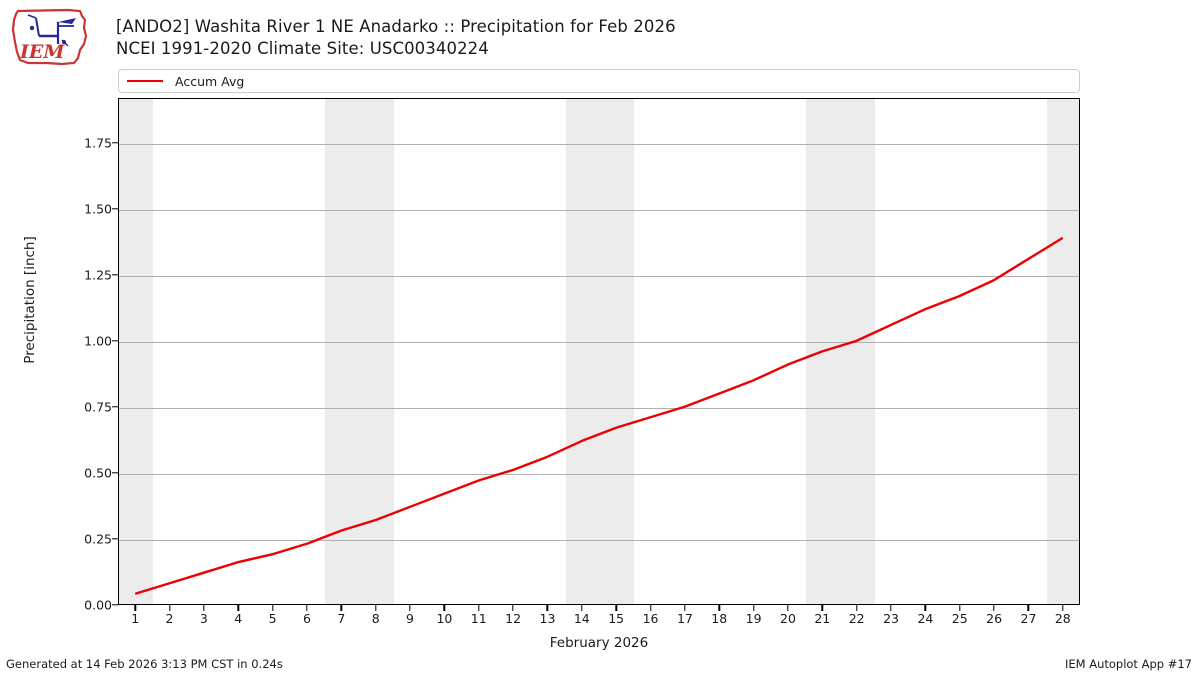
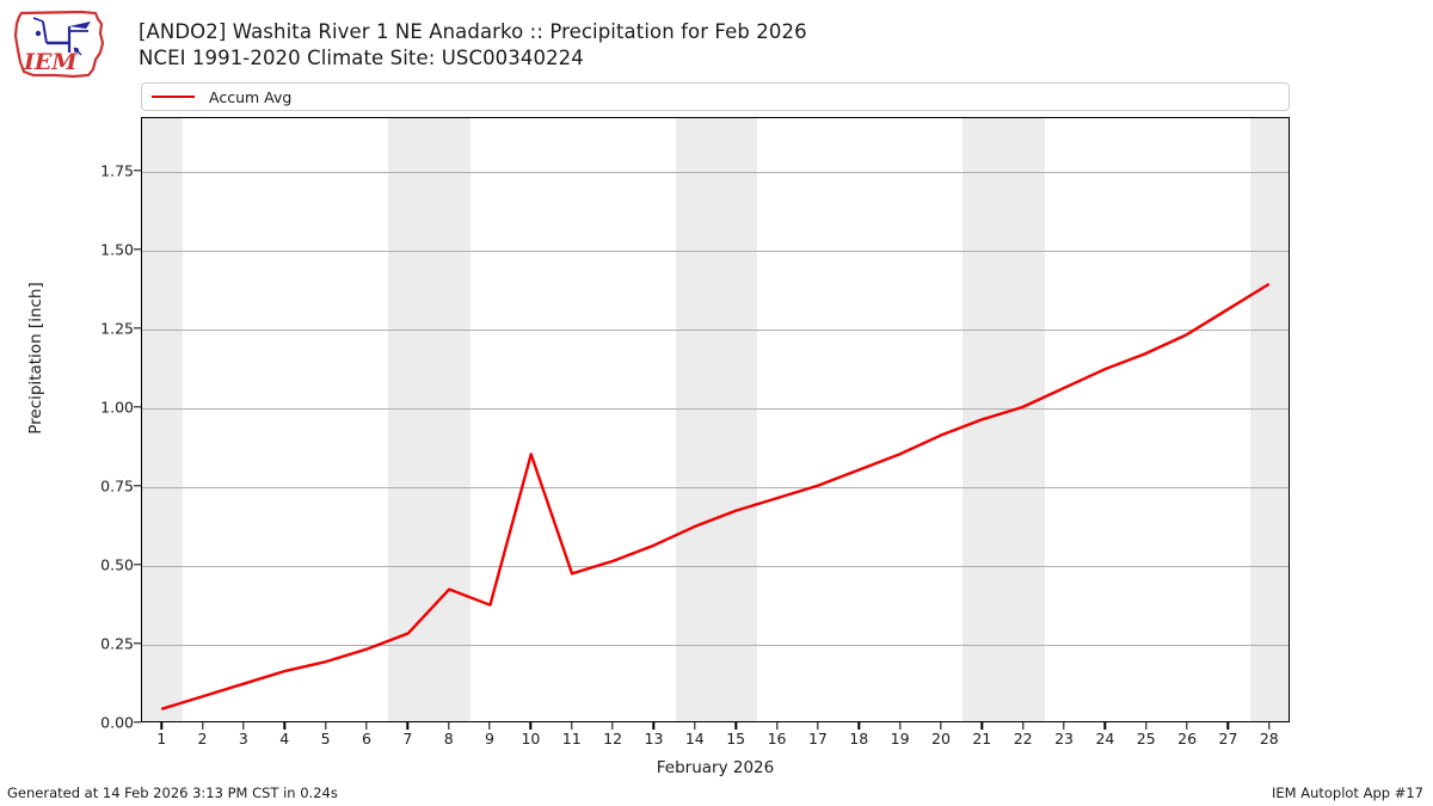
8: 0.32 -> 0.42
10: 0.42 -> 0.85
